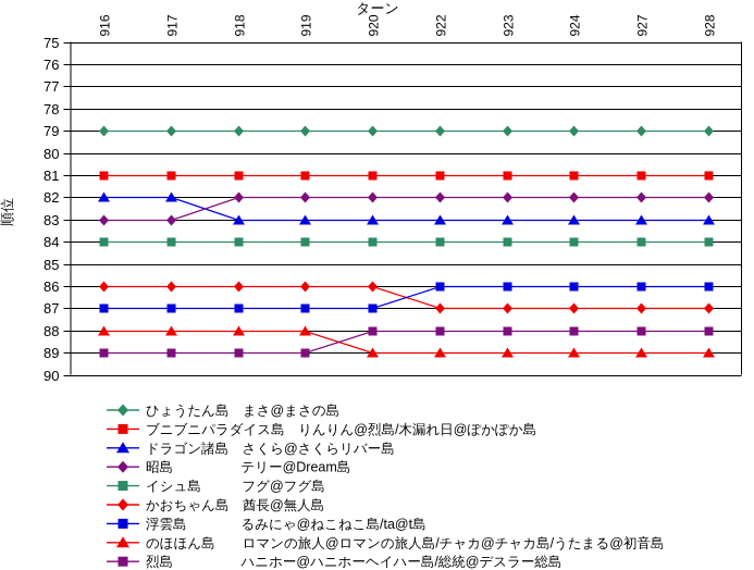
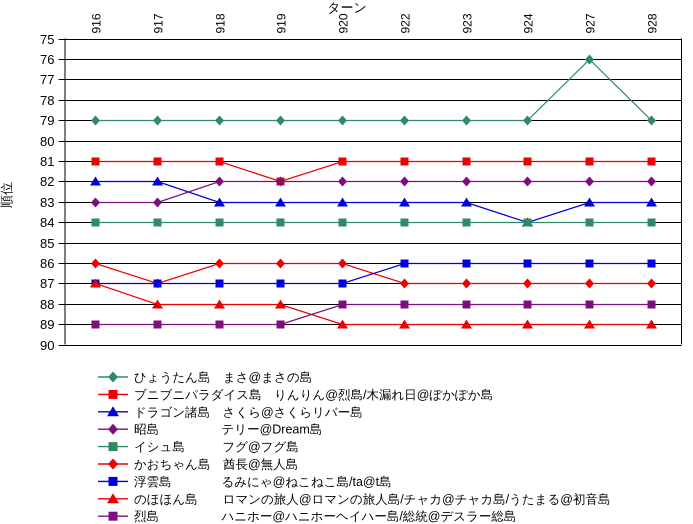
のほほん島 ロマンの旅人@ロマンの旅人島/チャカ@チャカ島/うたまる@初音島/916: 88 -> 87
かおちゃん島 酋長@無人島/917: 86 -> 87
ブニブニパラダイス島 りんりん@烈島/木漏れ日@ぽかぽか島/919: 81 -> 82
ドラゴン諸島 さくら@さくらリバー島/924: 83 -> 84
ひょうたん島 まさ@まさの島/927: 79 -> 76
